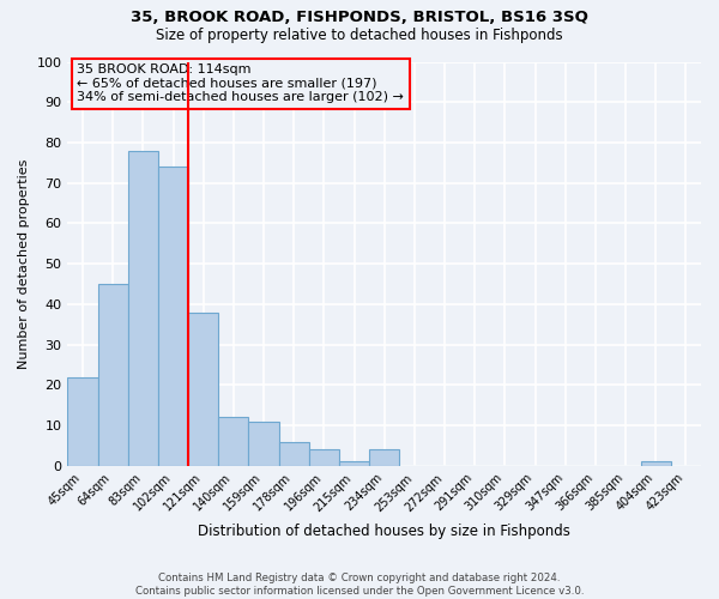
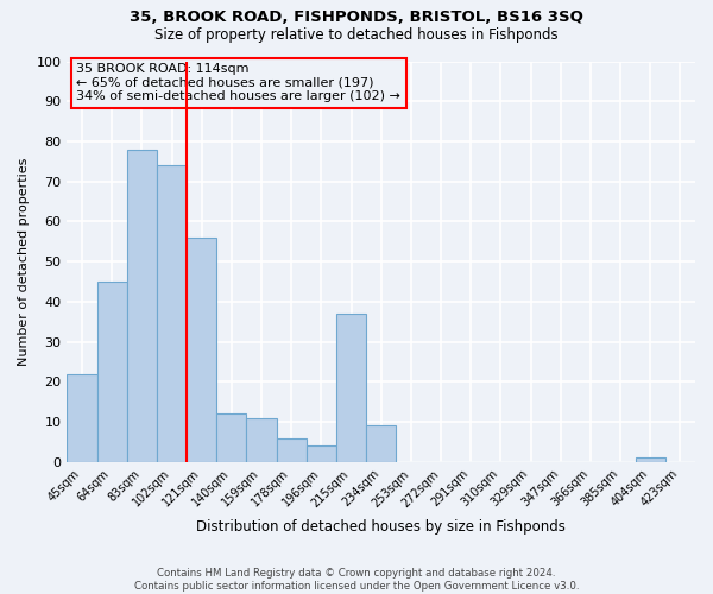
121sqm: 38 -> 56
215sqm: 1 -> 37
234sqm: 4 -> 9
